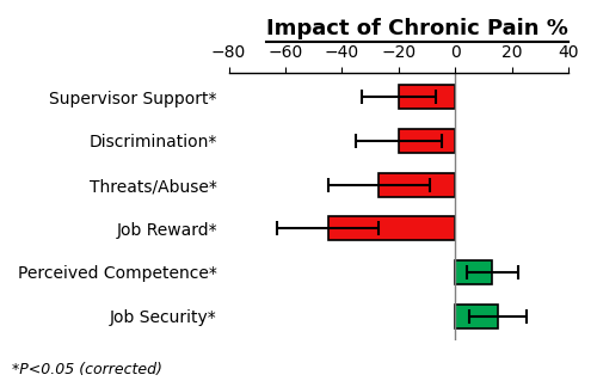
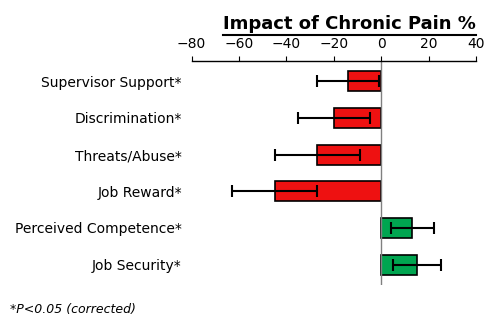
Supervisor Support*: -20 -> -14
